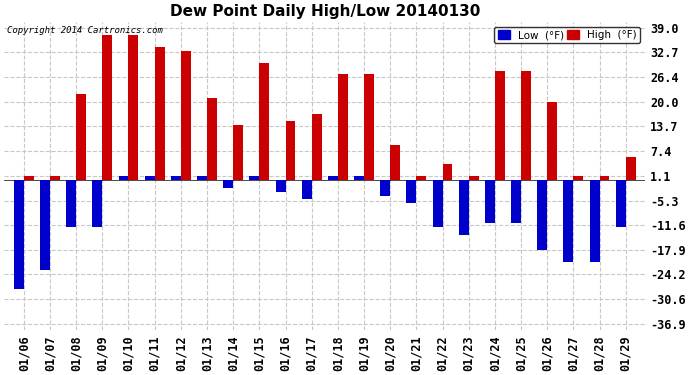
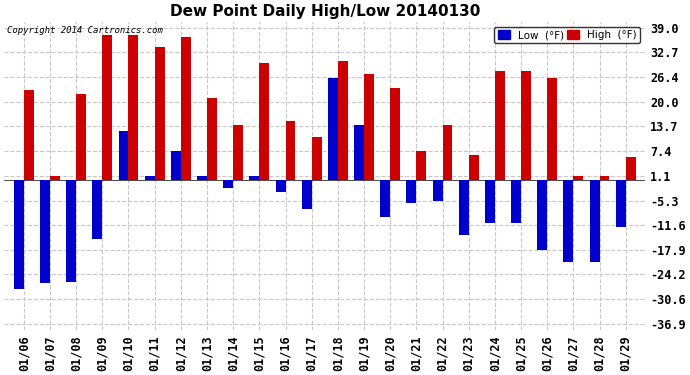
High (°F)/01/06: 1.1 -> 23.0
Low (°F)/01/07: -23.0 -> -26.5
Low (°F)/01/08: -12.0 -> -26.0
Low (°F)/01/09: -12.0 -> -15.0
Low (°F)/01/10: 1.1 -> 12.5
Low (°F)/01/12: 1.1 -> 7.5
High (°F)/01/12: 33.0 -> 36.5
Low (°F)/01/17: -5.0 -> -7.5
High (°F)/01/17: 17.0 -> 11.0
Low (°F)/01/18: 1.1 -> 26.0
High (°F)/01/18: 27.0 -> 30.5
Low (°F)/01/19: 1.1 -> 14.0
Low (°F)/01/20: -4.0 -> -9.5
High (°F)/01/20: 9.0 -> 23.5
High (°F)/01/21: 1.1 -> 7.5
Low (°F)/01/22: -12.0 -> -5.5
High (°F)/01/22: 4.0 -> 14.0
High (°F)/01/23: 1.1 -> 6.5
High (°F)/01/26: 20.0 -> 26.0
